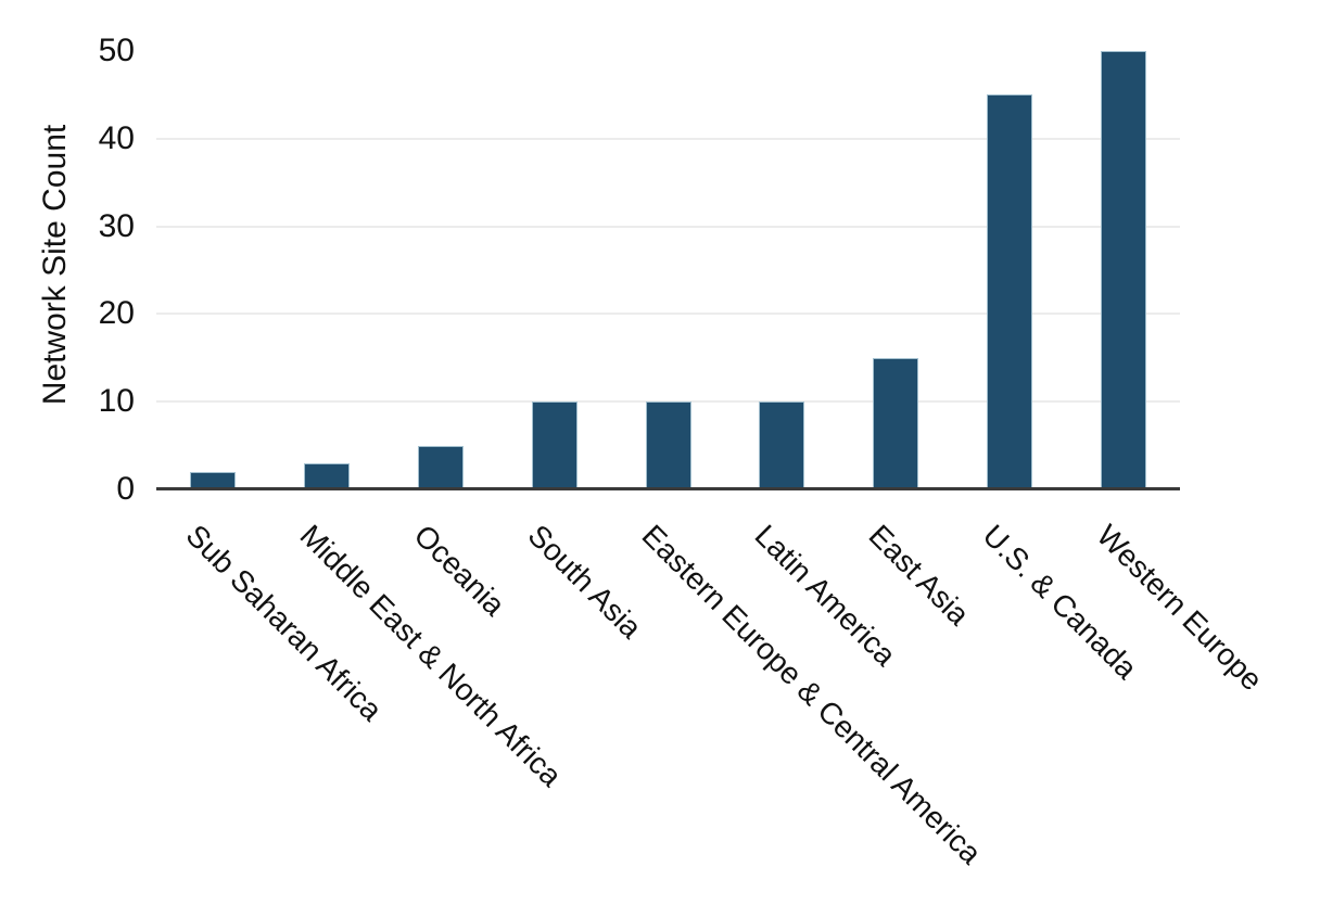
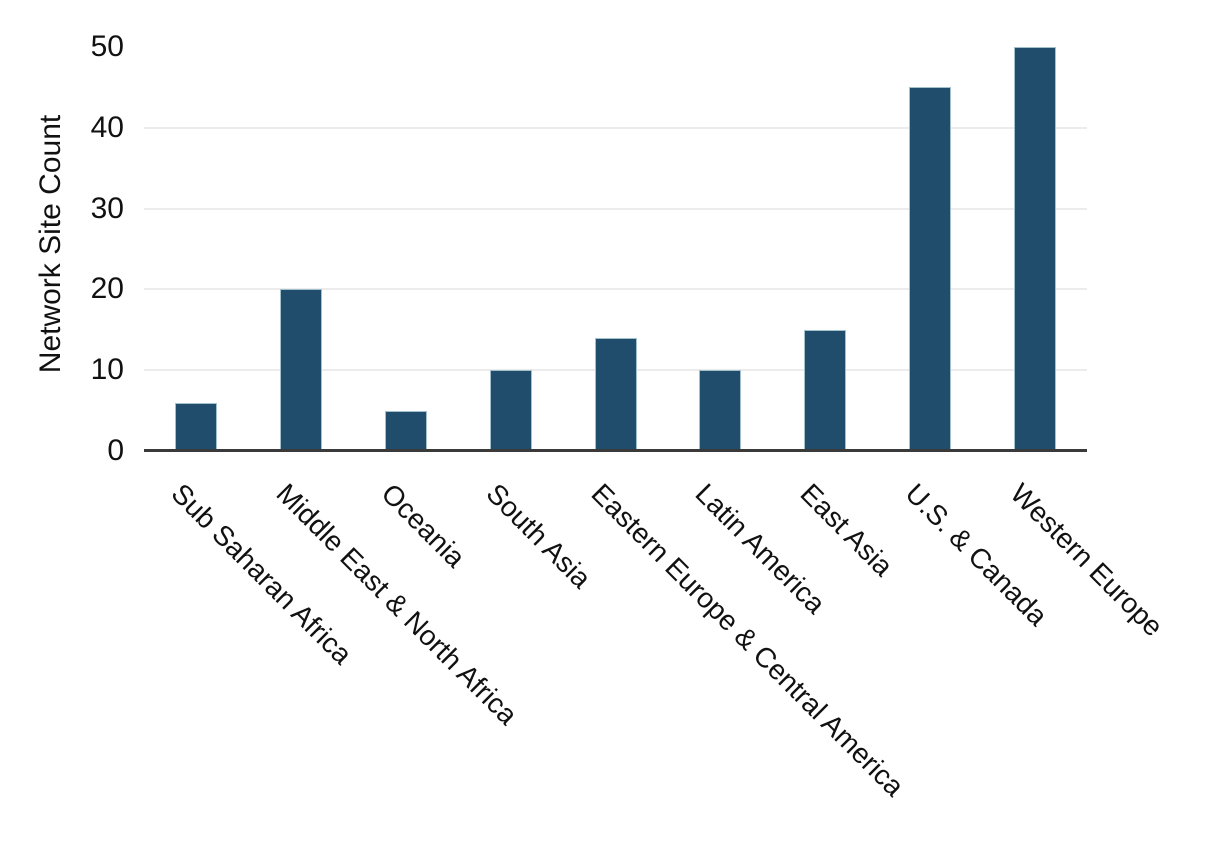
Sub Saharan Africa: 2 -> 6
Middle East & North Africa: 3 -> 20
Eastern Europe & Central America: 10 -> 14
